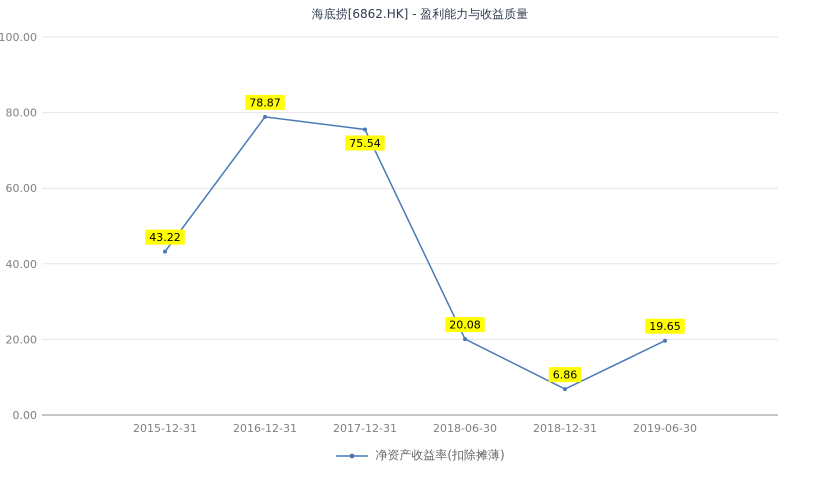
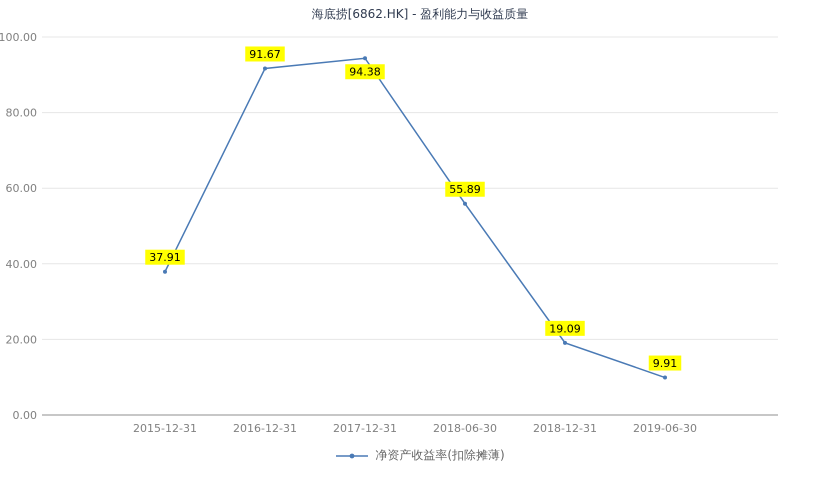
2015-12-31: 43.22 -> 37.91
2016-12-31: 78.87 -> 91.67
2017-12-31: 75.54 -> 94.38
2018-06-30: 20.08 -> 55.89
2018-12-31: 6.86 -> 19.09
2019-06-30: 19.65 -> 9.91
